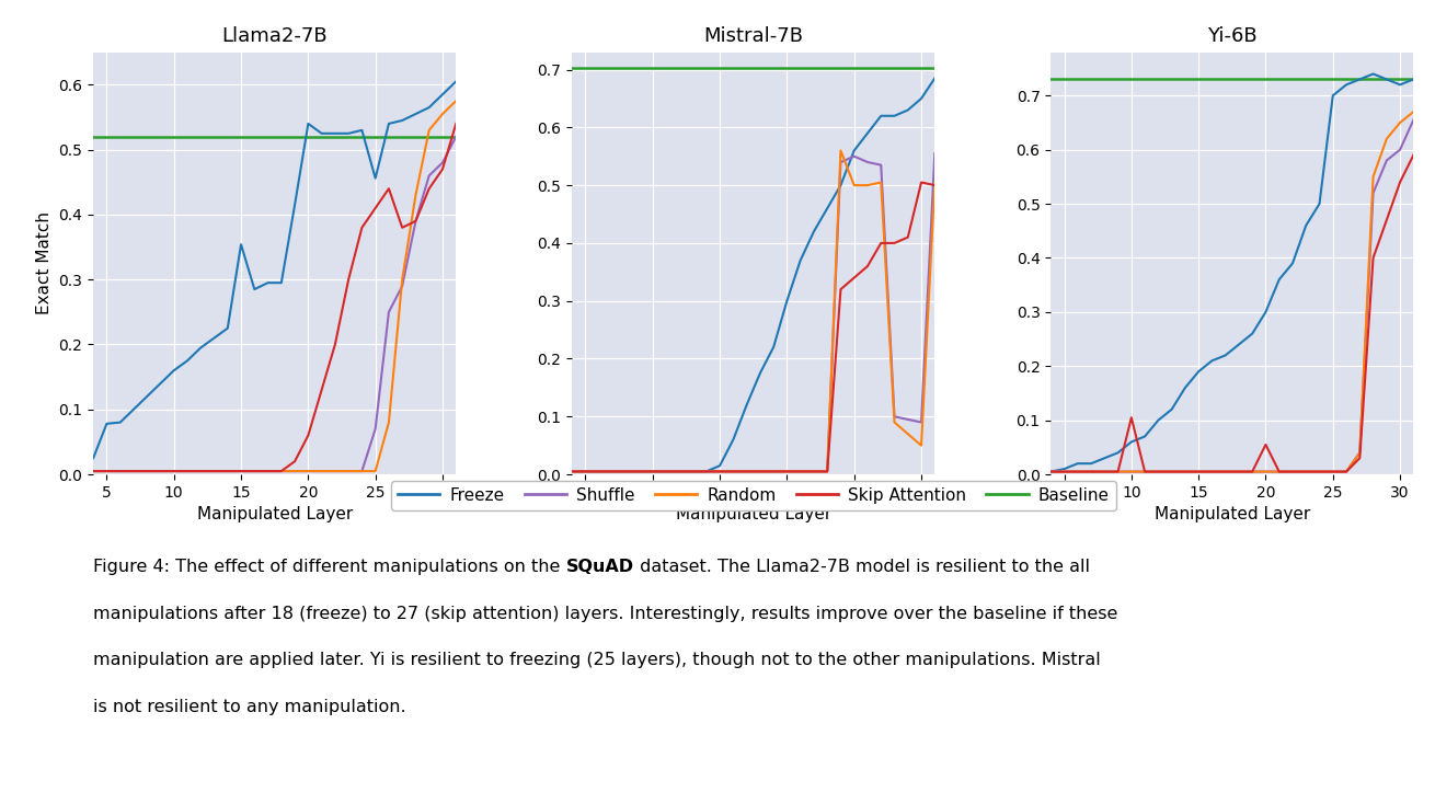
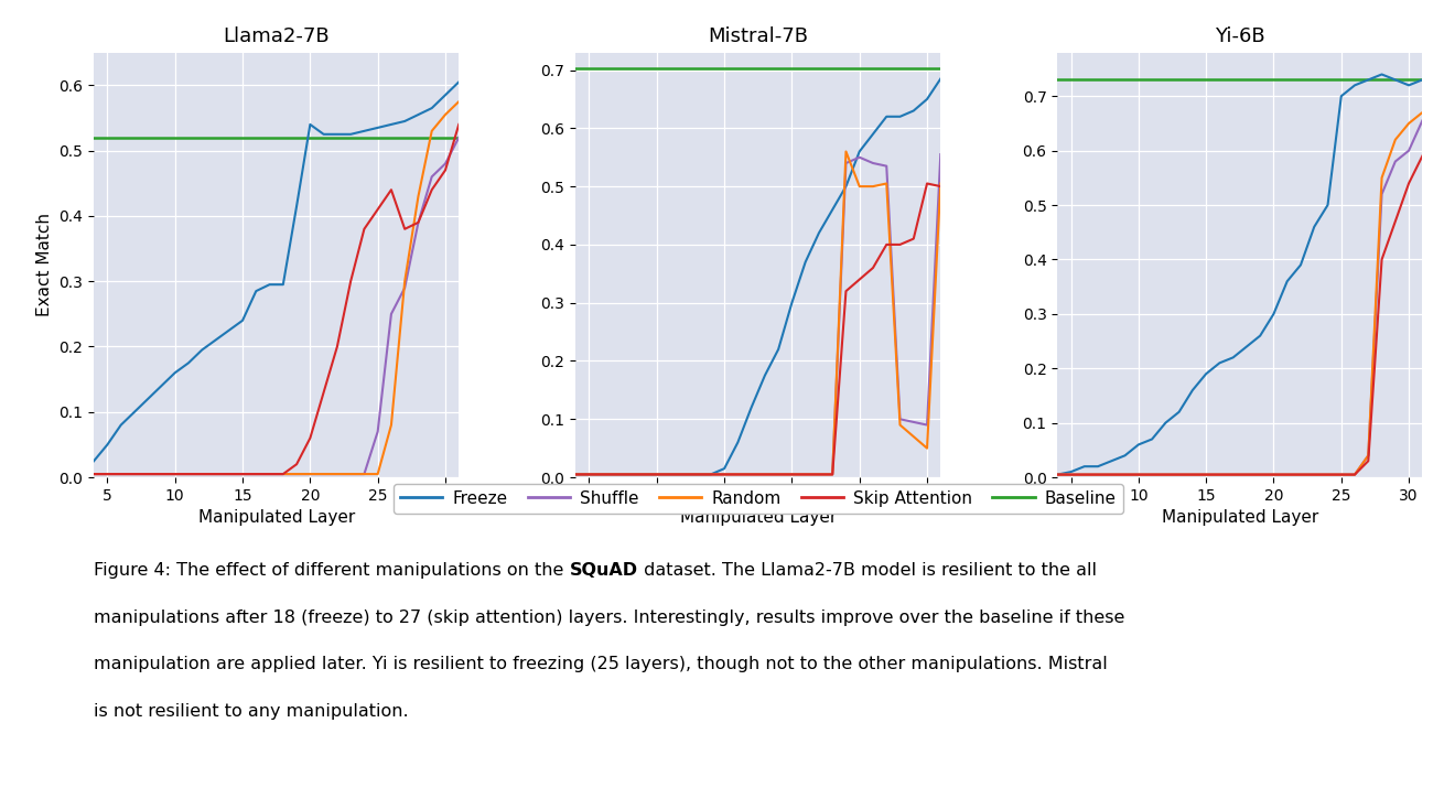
Llama2-7B/Freeze/5: 0.078 -> 0.050
Llama2-7B/Freeze/15: 0.354 -> 0.240
Llama2-7B/Freeze/25: 0.456 -> 0.535
Yi-6B/Skip Attention/10: 0.105 -> 0.005
Yi-6B/Skip Attention/20: 0.055 -> 0.005
